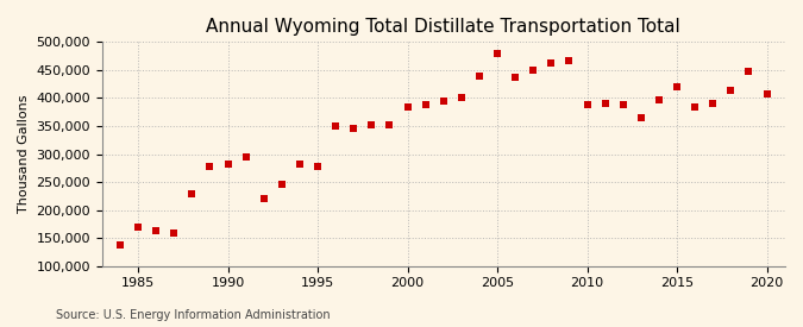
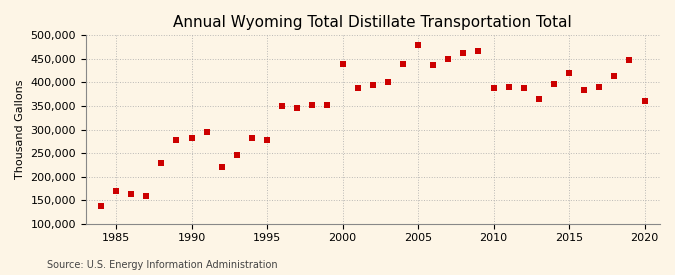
2000: 383,000 -> 440,000
2020: 407,000 -> 360,000
